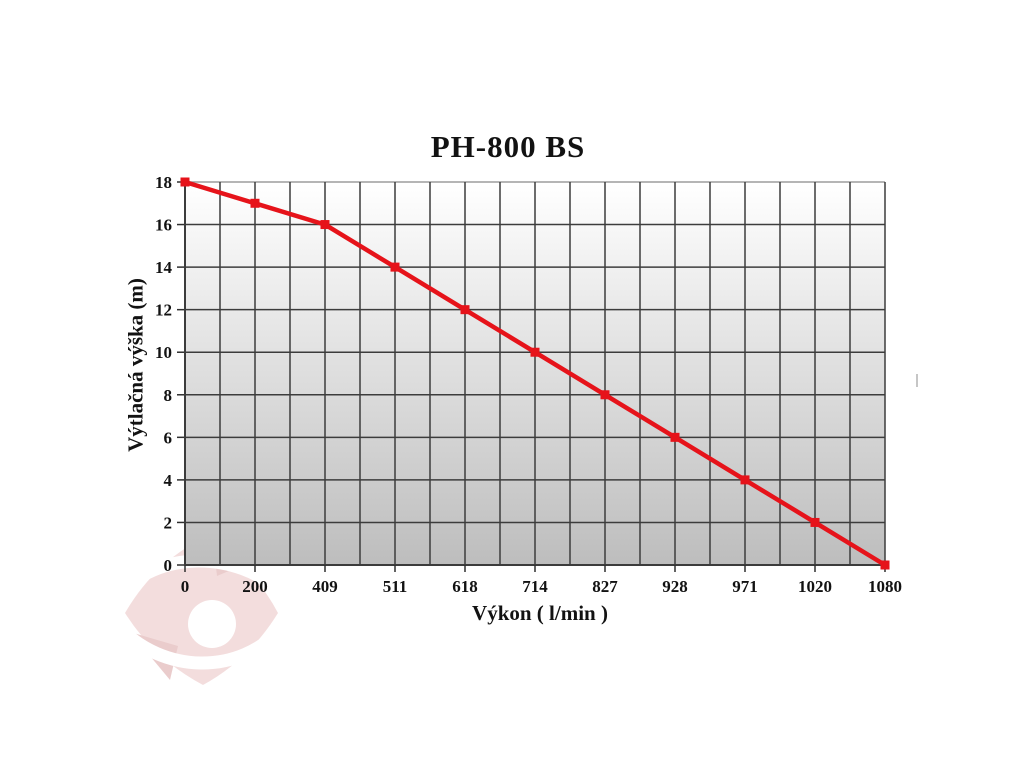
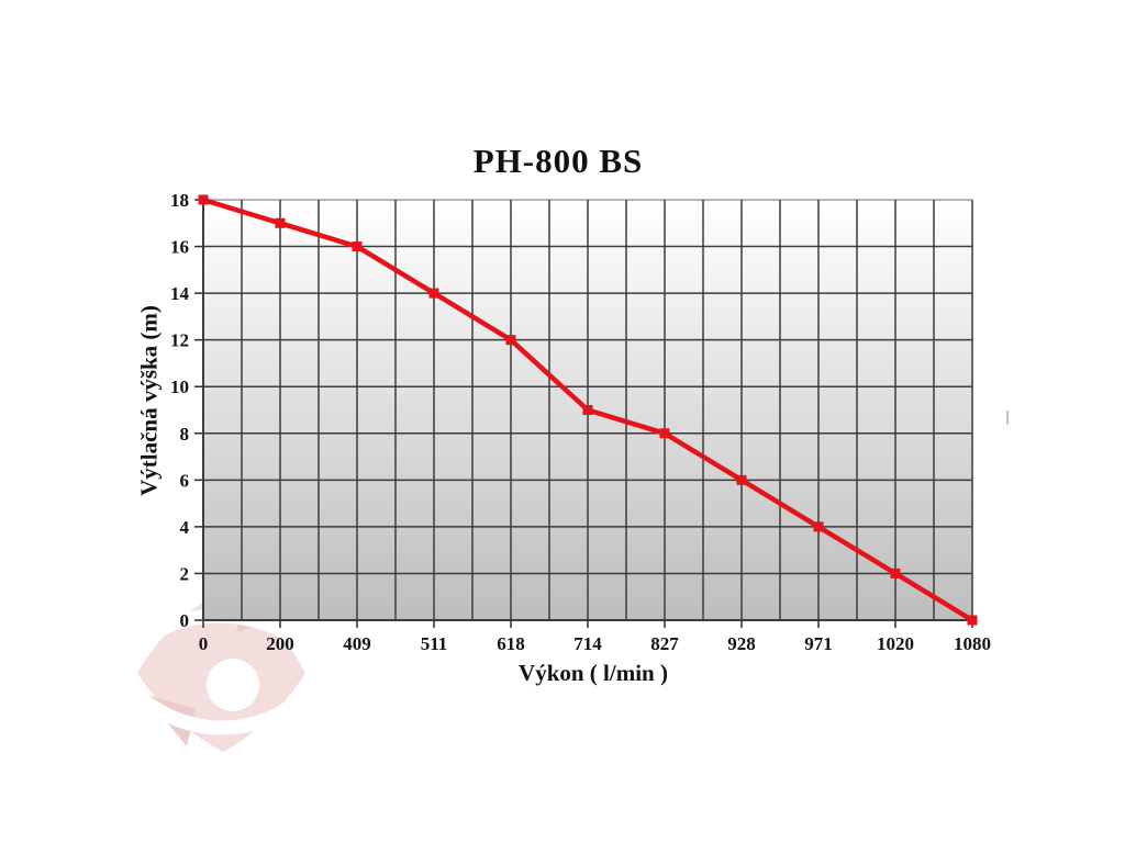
714: 10 -> 9
